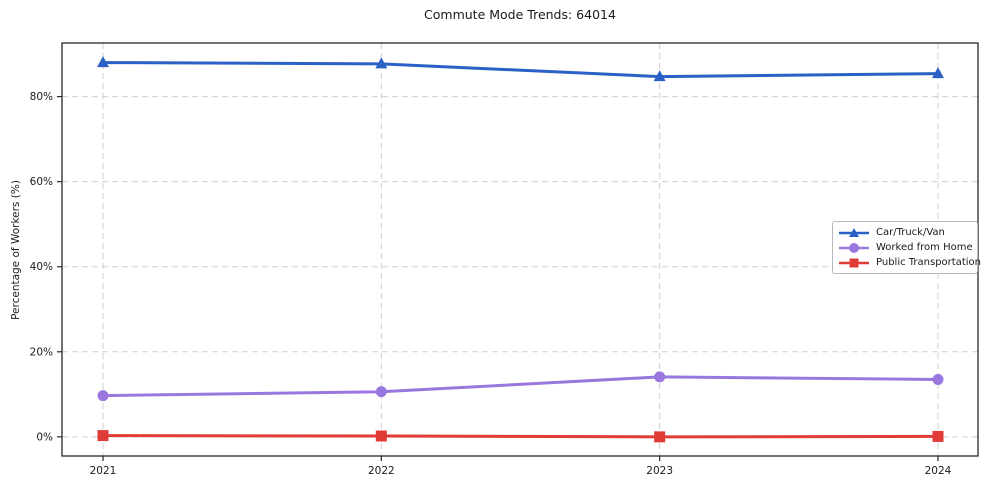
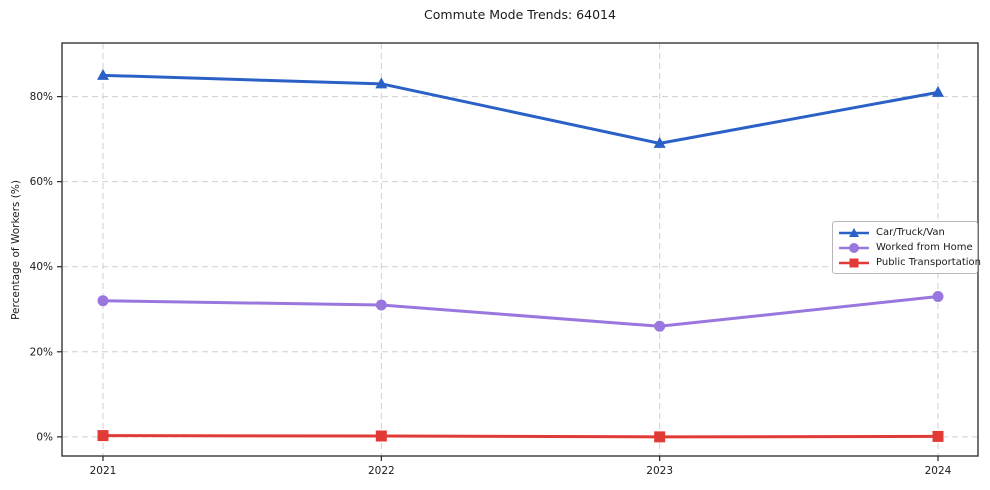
Car/Truck/Van/2021: 88% -> 85%
Worked from Home/2021: 10% -> 32%
Car/Truck/Van/2022: 88% -> 83%
Worked from Home/2022: 11% -> 31%
Car/Truck/Van/2023: 85% -> 69%
Worked from Home/2023: 14% -> 26%
Car/Truck/Van/2024: 85% -> 81%
Worked from Home/2024: 14% -> 33%
